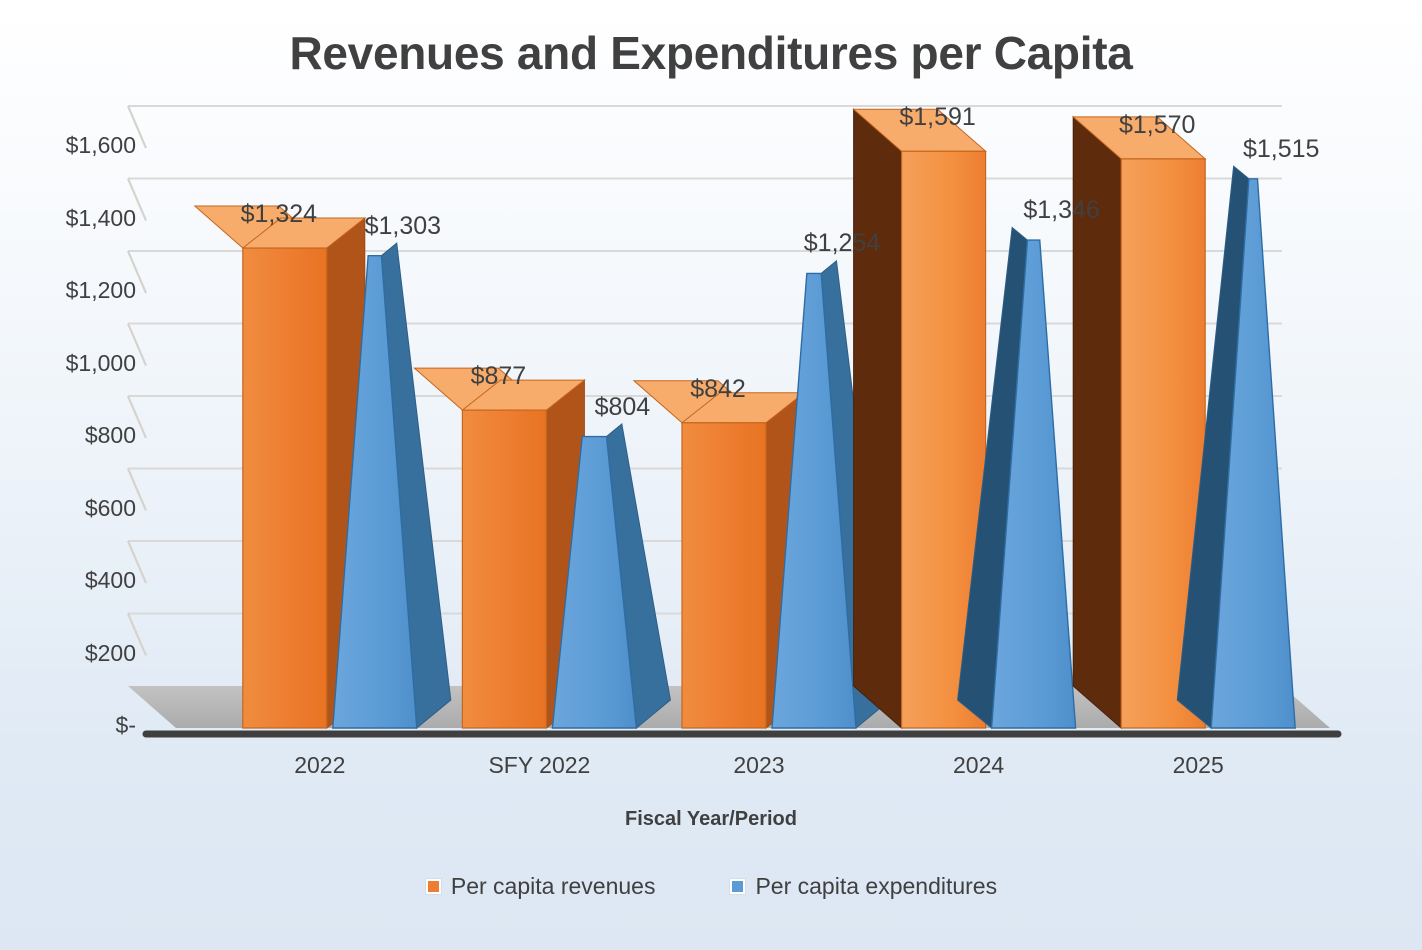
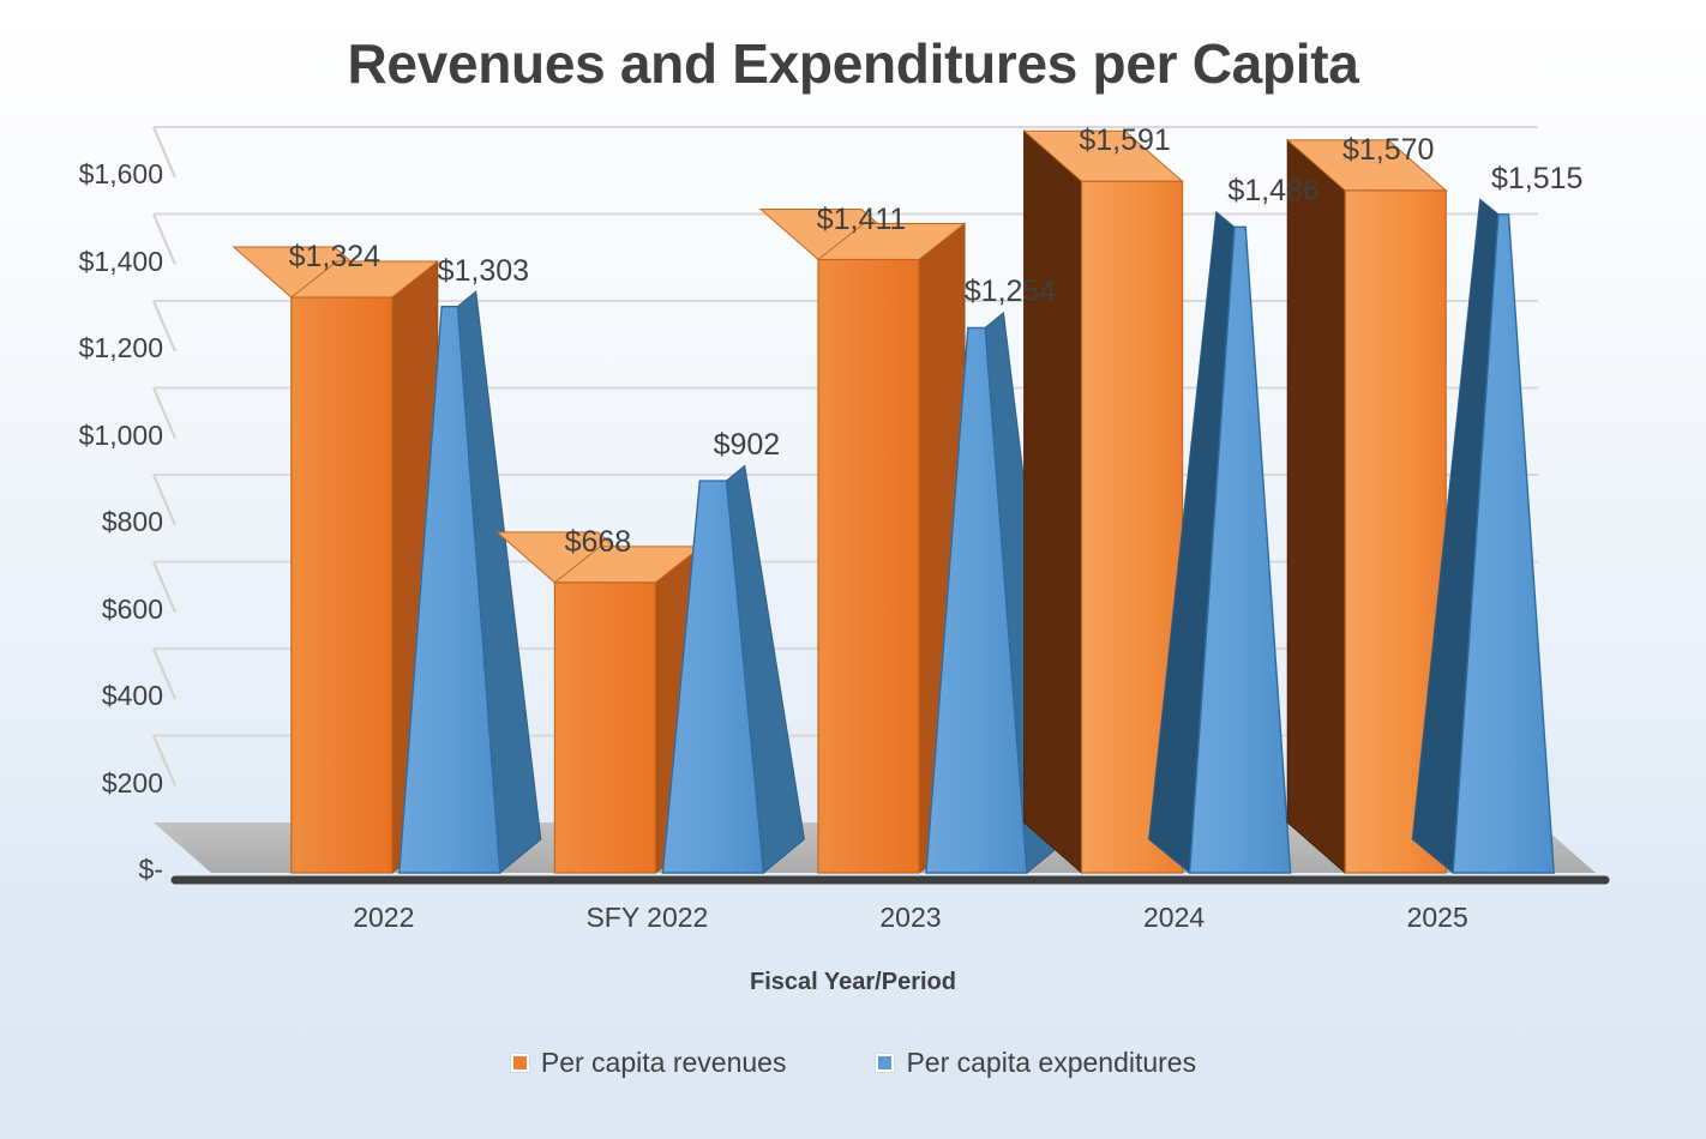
Per capita revenues/SFY 2022: $877 -> $668
Per capita expenditures/SFY 2022: $804 -> $902
Per capita revenues/2023: $842 -> $1,411
Per capita expenditures/2024: $1,346 -> $1,486
